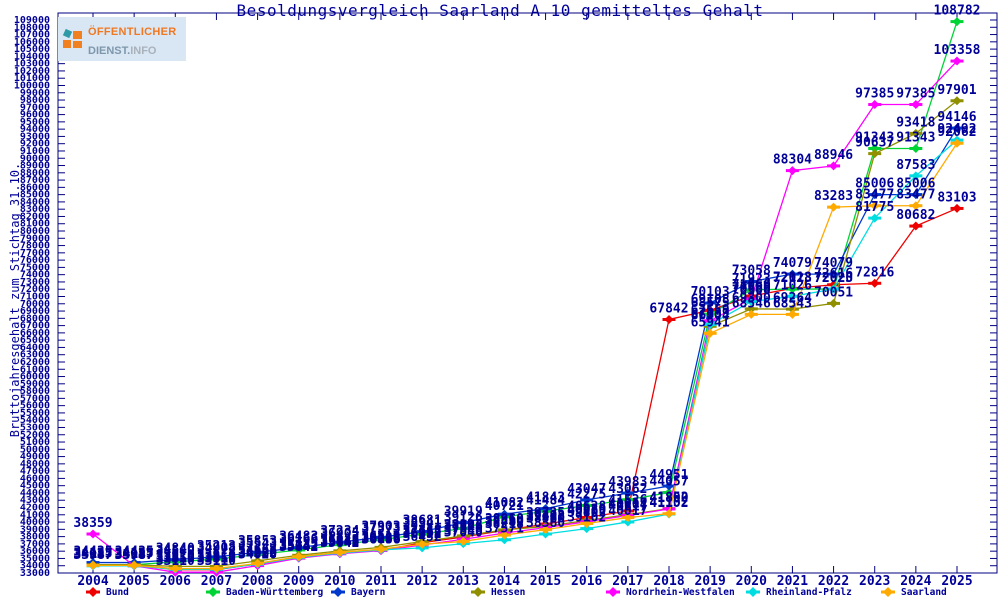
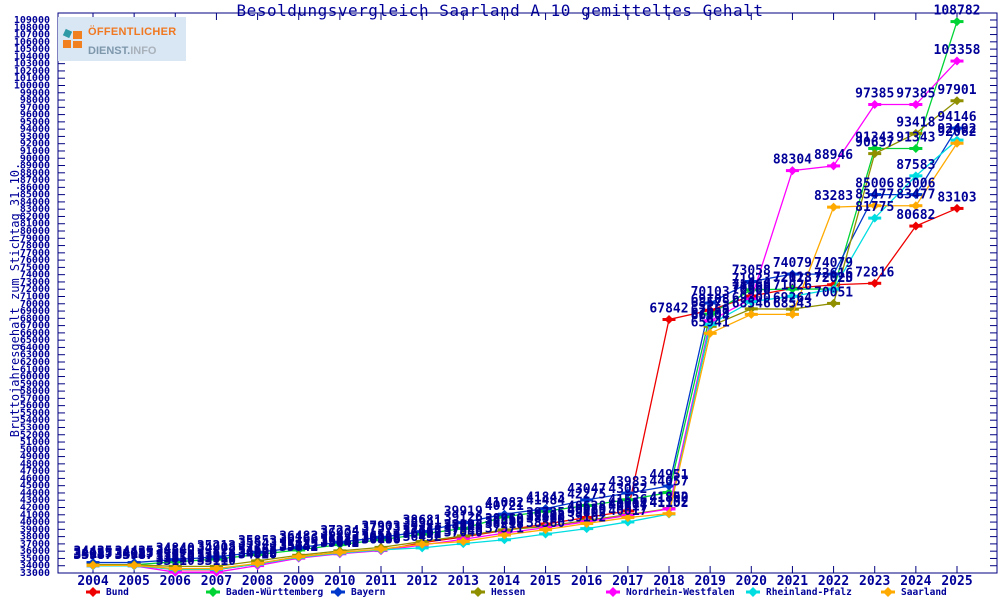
Nordrhein-Westfalen/2004: 38359 -> 33987
